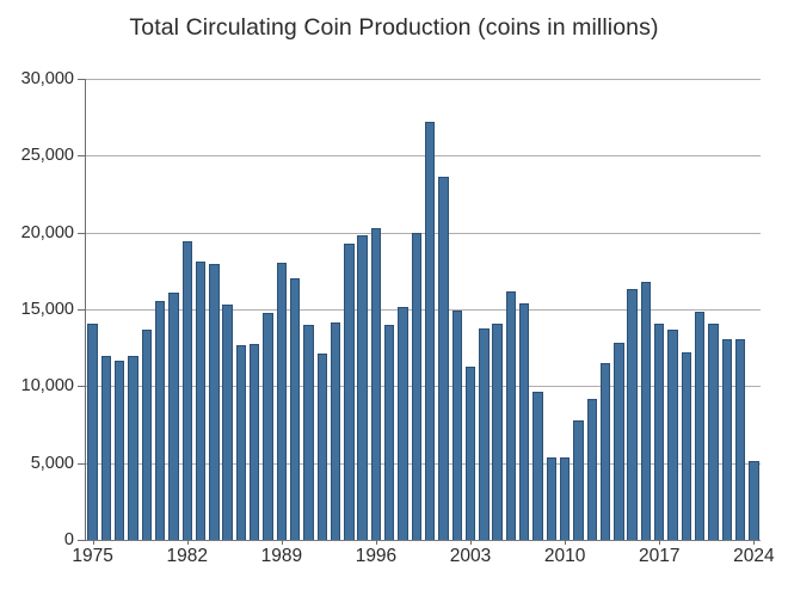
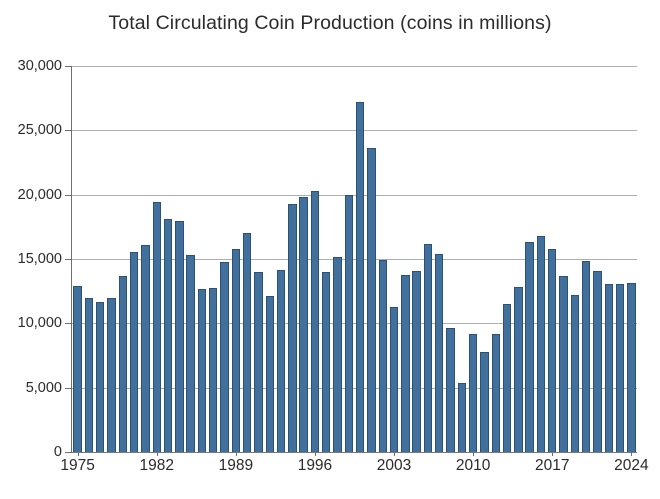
1975: 14100 -> 12900
1989: 18000 -> 15800
2010: 5400 -> 9200
2017: 14100 -> 15800
2024: 5200 -> 13100
